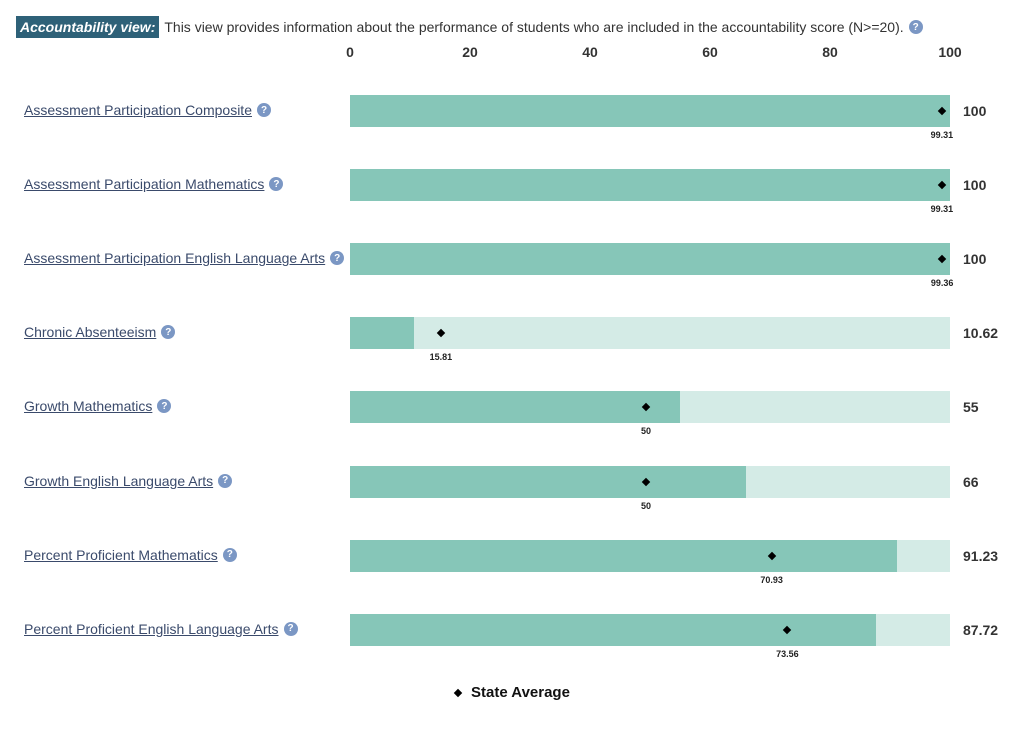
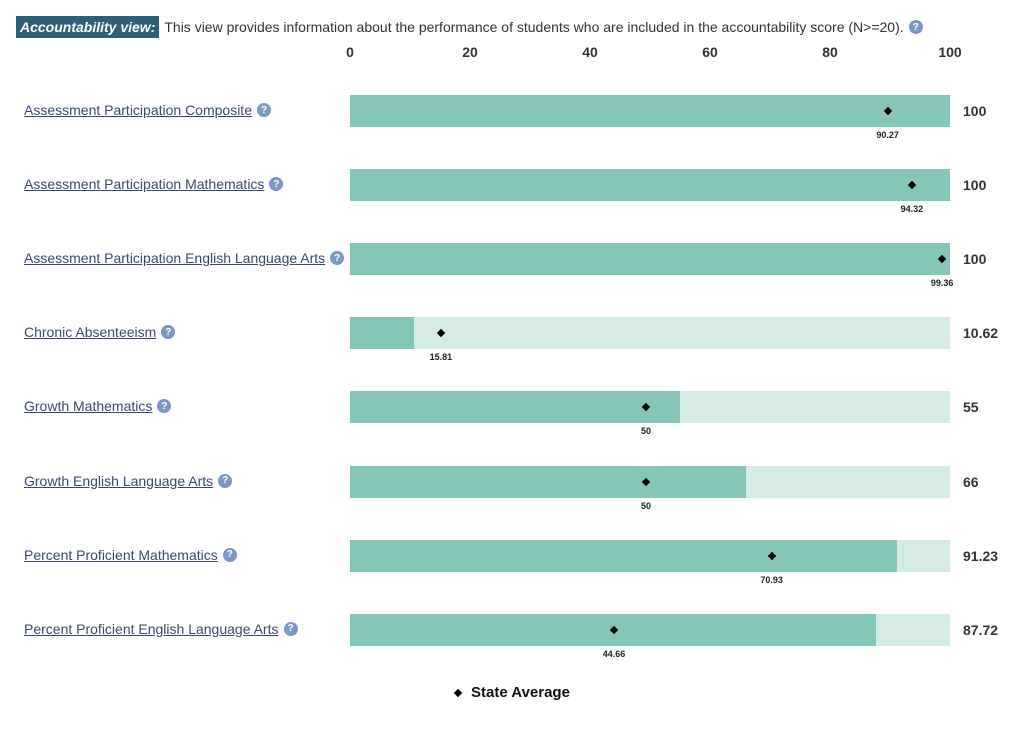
State Average/Assessment Participation Composite: 99.31 -> 90.27
State Average/Assessment Participation Mathematics: 99.31 -> 94.32
State Average/Percent Proficient English Language Arts: 73.56 -> 44.66
